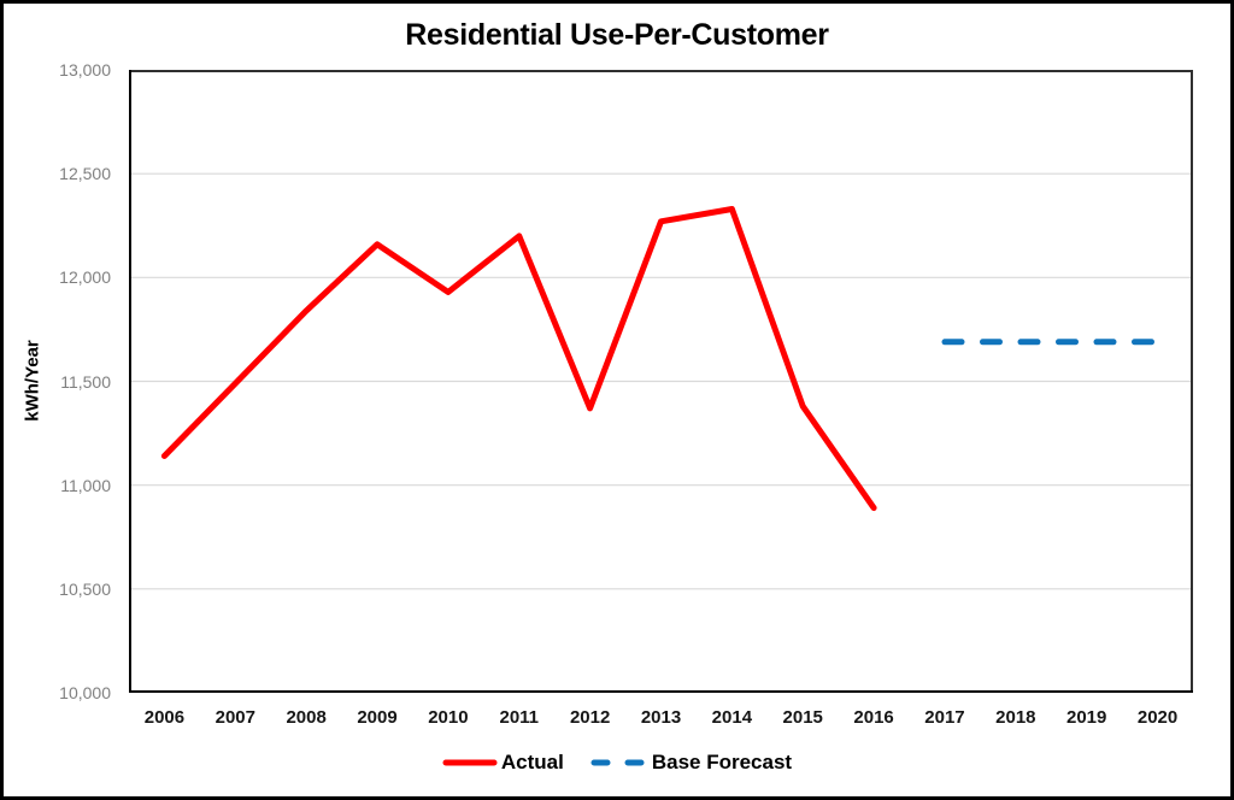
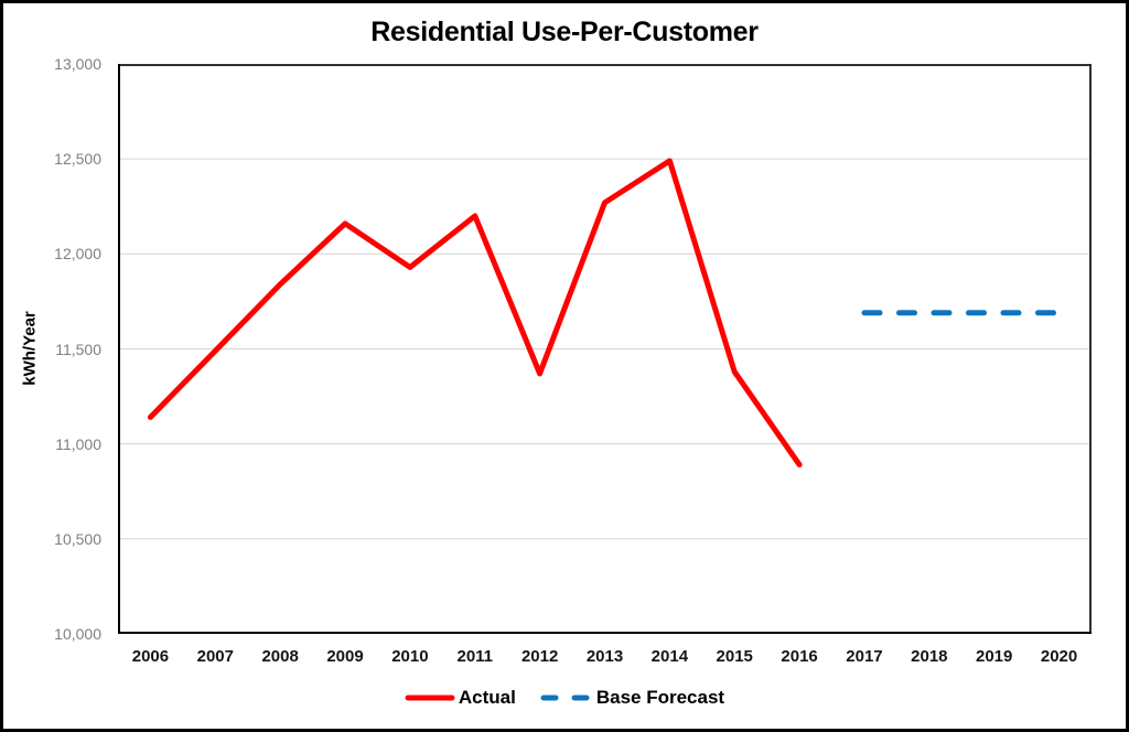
Actual/2014: 12330 -> 12490
